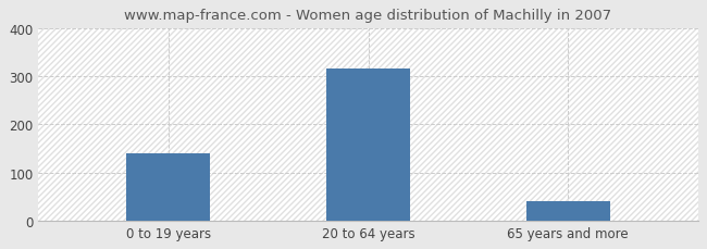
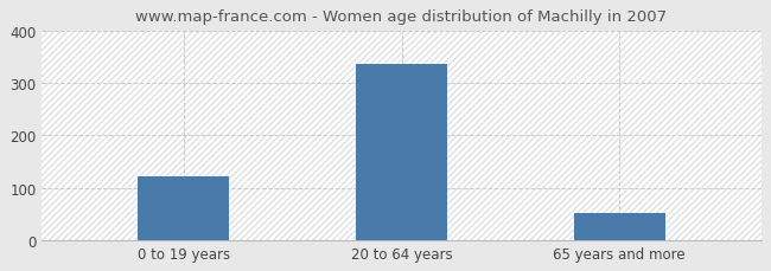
0 to 19 years: 140 -> 121
20 to 64 years: 315 -> 336
65 years and more: 40 -> 52
